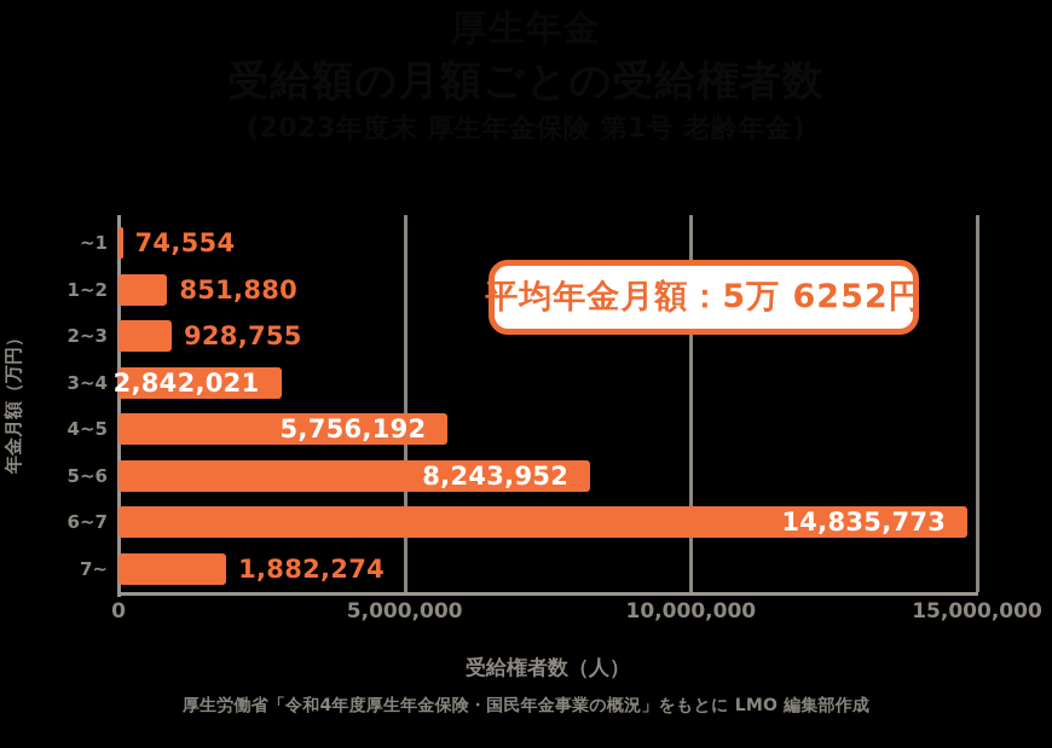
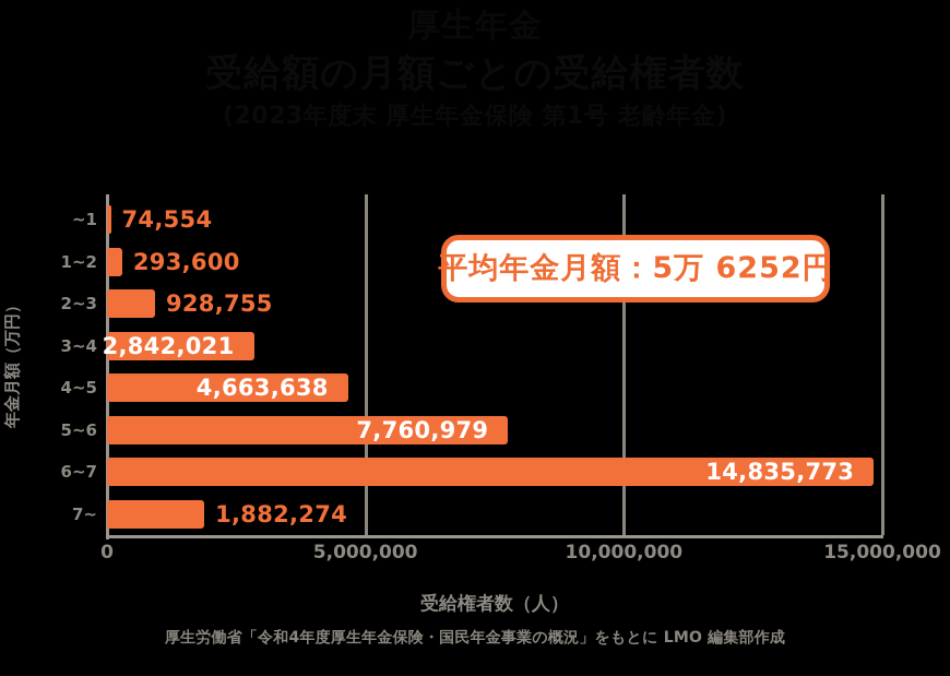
1~2: 851,880 -> 293,600
4~5: 5,756,192 -> 4,663,638
5~6: 8,243,952 -> 7,760,979
